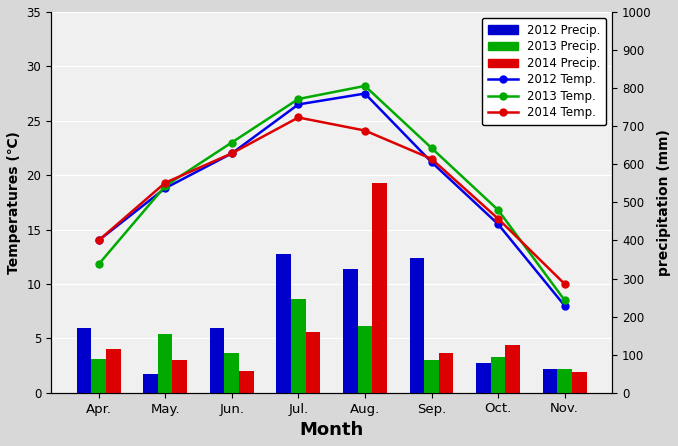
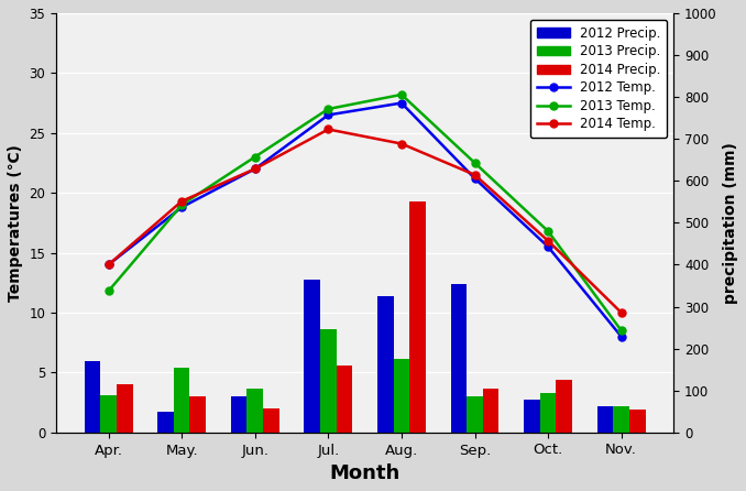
2012 Precip./Jun.: 170 -> 85
